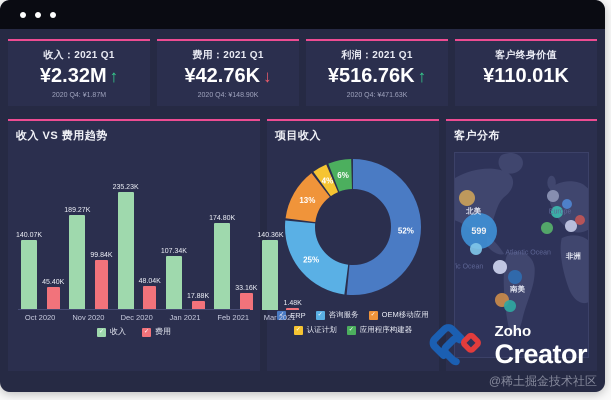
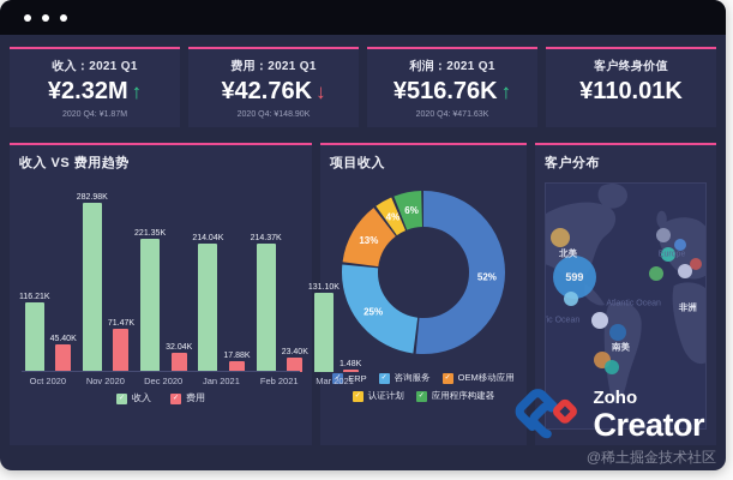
收入 VS 费用趋势/收入/Oct 2020: 140.07K -> 116.21K
收入 VS 费用趋势/收入/Nov 2020: 189.27K -> 282.98K
收入 VS 费用趋势/费用/Nov 2020: 99.84K -> 71.47K
收入 VS 费用趋势/收入/Dec 2020: 235.23K -> 221.35K
收入 VS 费用趋势/费用/Dec 2020: 48.04K -> 32.04K
收入 VS 费用趋势/收入/Jan 2021: 107.34K -> 214.04K
收入 VS 费用趋势/收入/Feb 2021: 174.80K -> 214.37K
收入 VS 费用趋势/费用/Feb 2021: 33.16K -> 23.40K
收入 VS 费用趋势/收入/Mar 2021: 140.36K -> 131.10K
